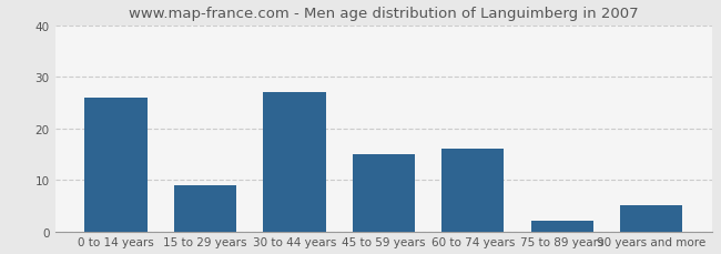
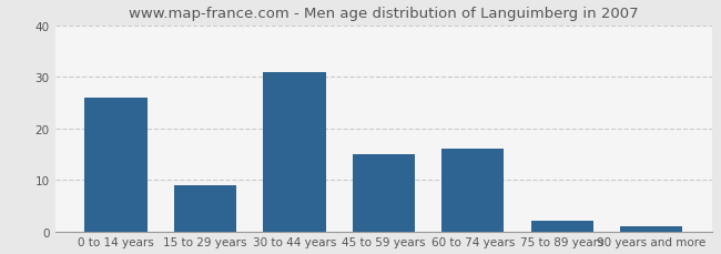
30 to 44 years: 27 -> 31
90 years and more: 5 -> 1
